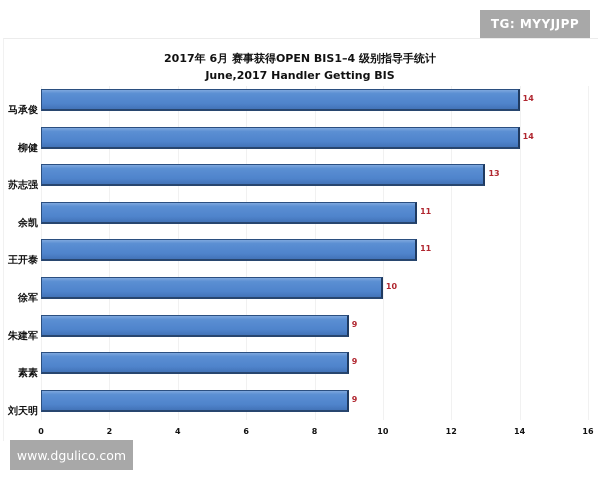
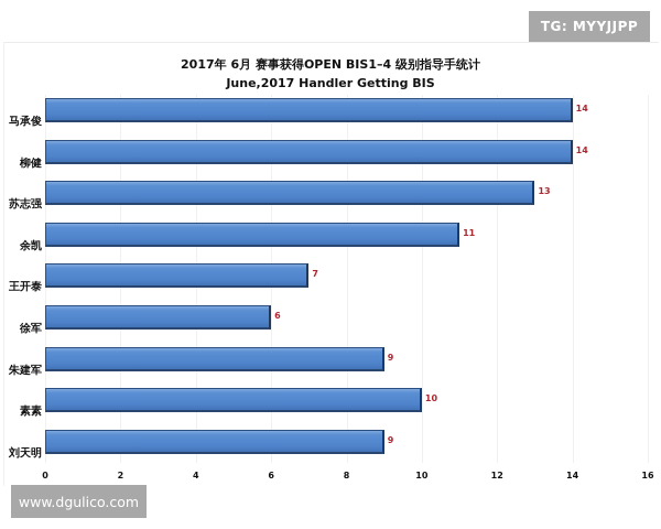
王开泰: 11 -> 7
徐军: 10 -> 6
素素: 9 -> 10
